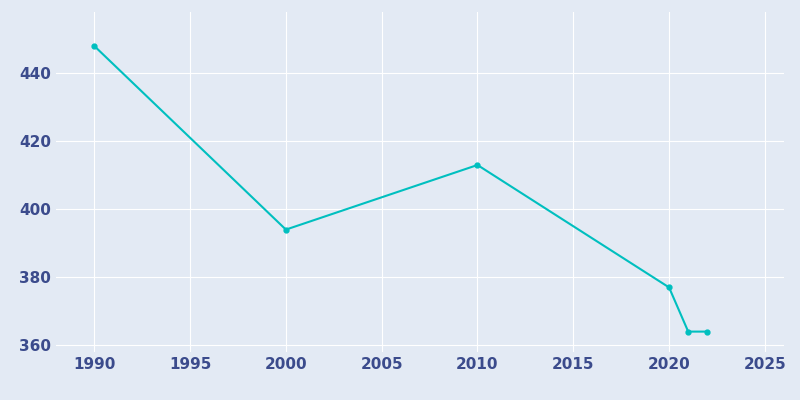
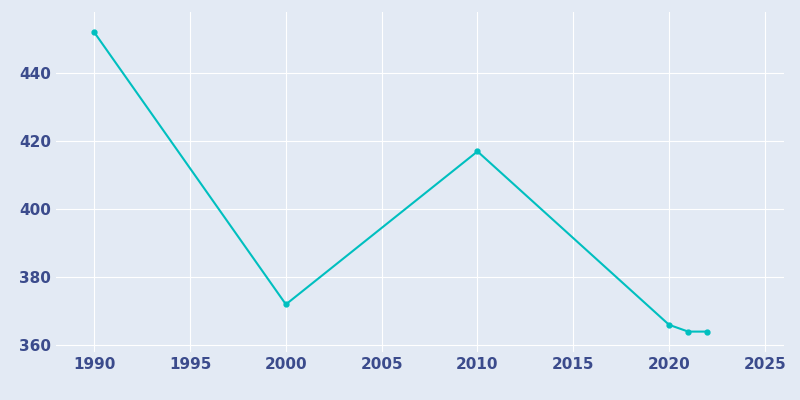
1990: 448 -> 452
2000: 394 -> 372
2010: 413 -> 417
2020: 377 -> 366
